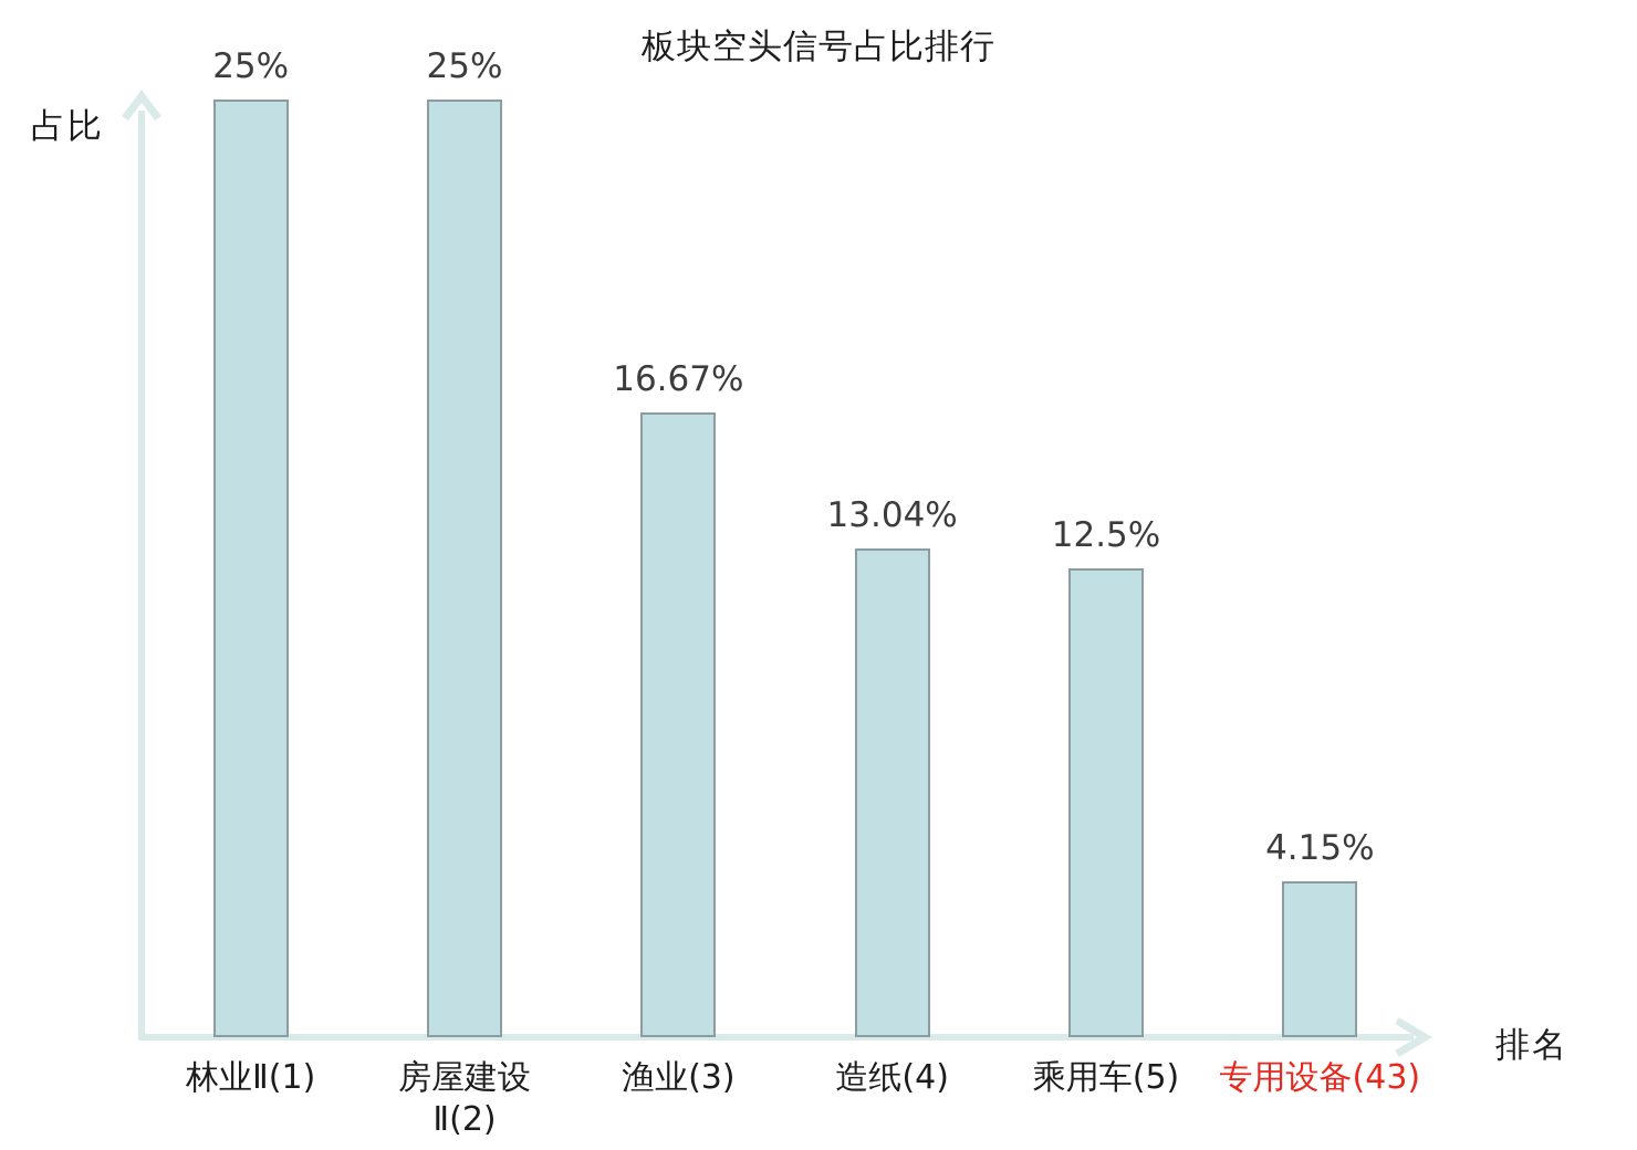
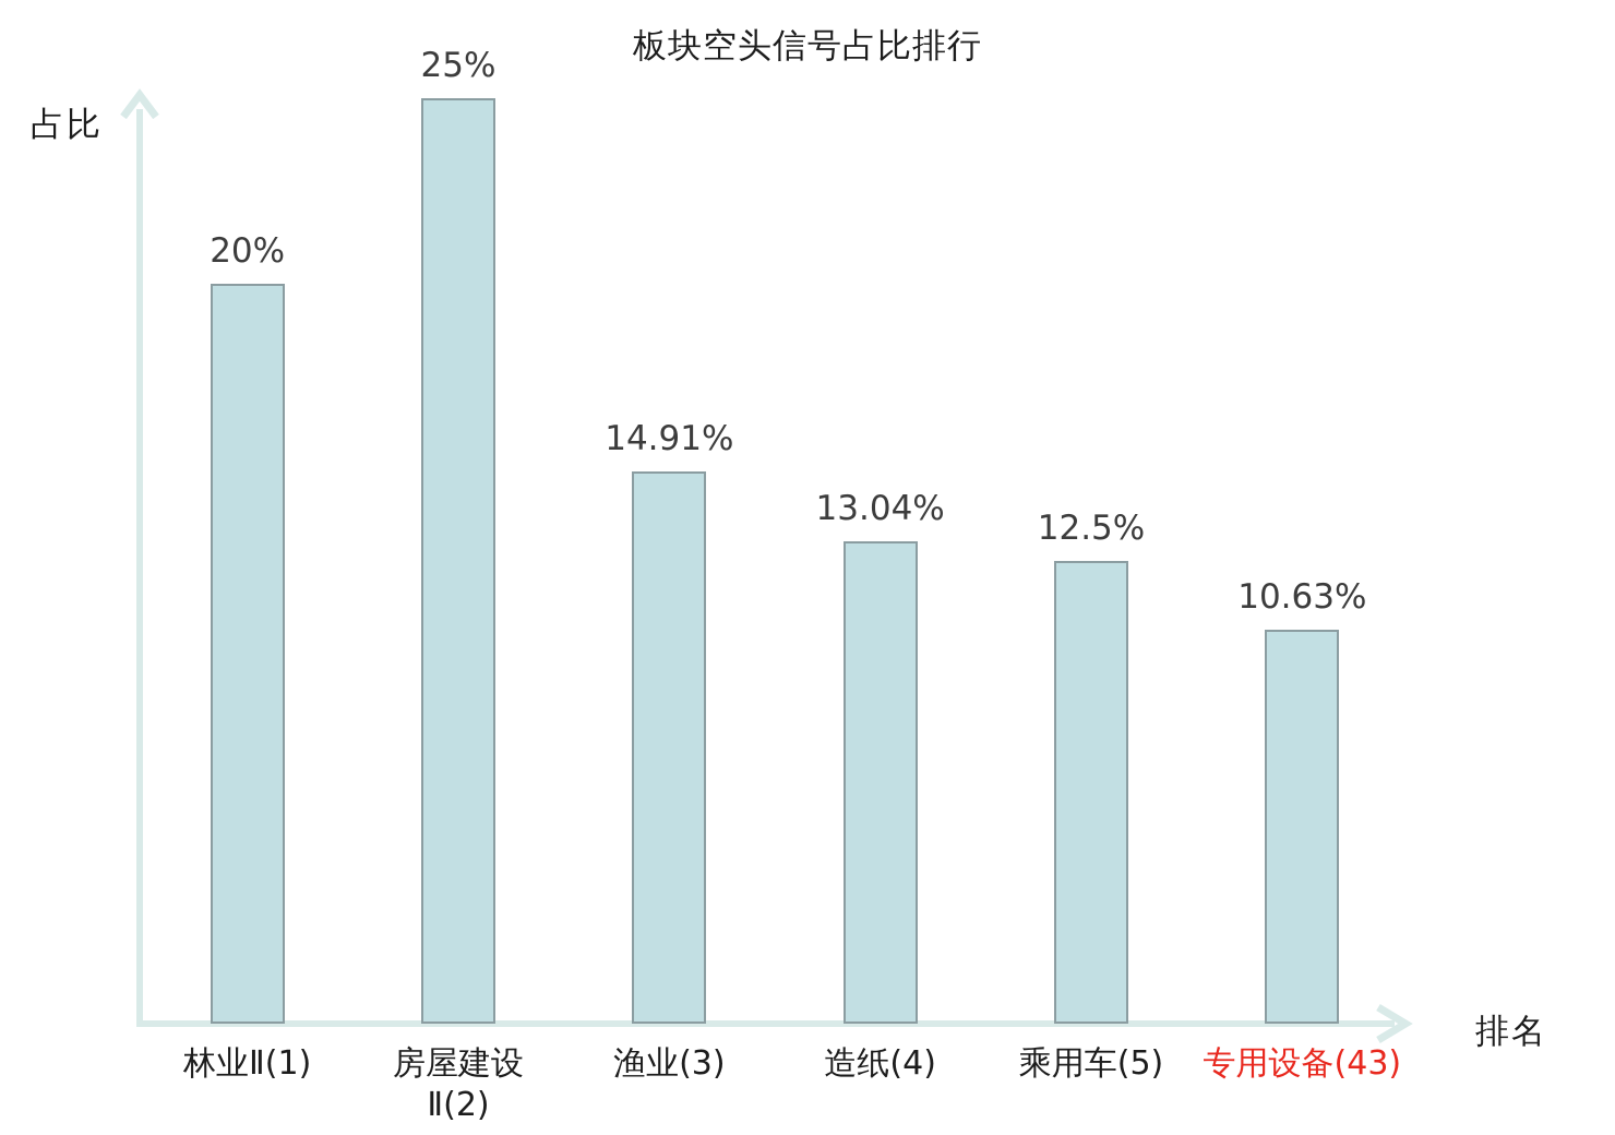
林业Ⅱ(1): 25% -> 20%
渔业(3): 16.67% -> 14.91%
专用设备(43): 4.15% -> 10.63%
